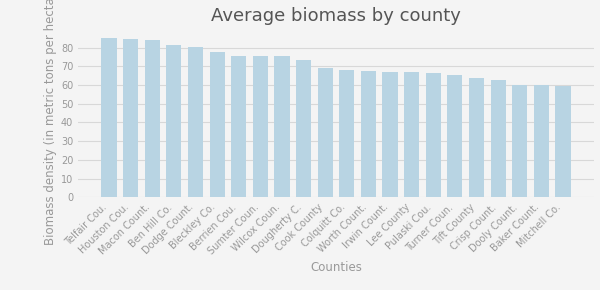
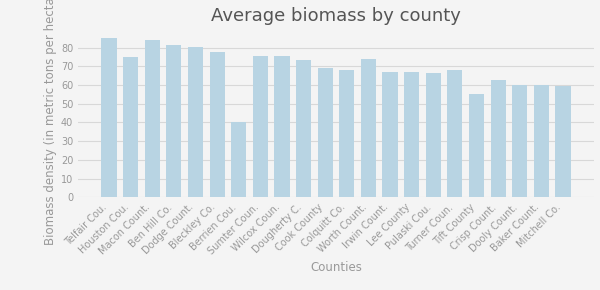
Houston Cou.: 85 -> 75
Berrien Cou.: 76 -> 40
Worth Count.: 68 -> 74
Turner Coun.: 65 -> 68
Tift County: 64 -> 55
